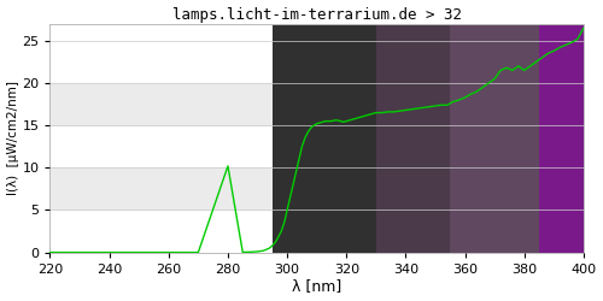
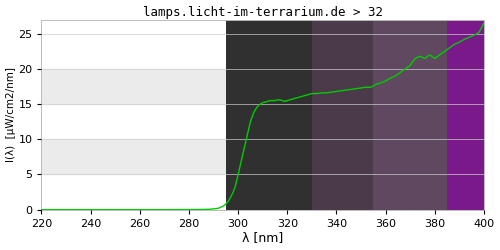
280: 10.2 -> 0.0
